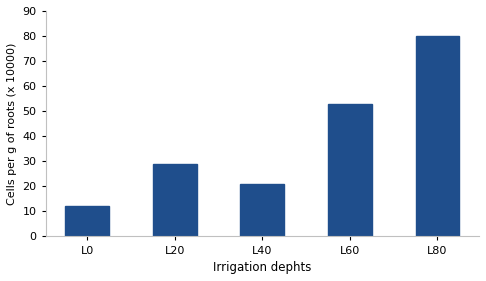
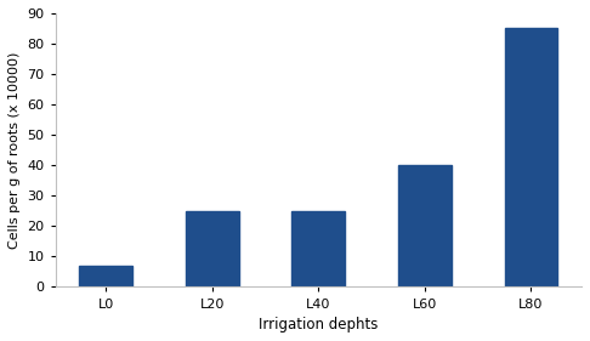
L0: 12 -> 7
L20: 29 -> 25
L40: 21 -> 25
L60: 53 -> 40
L80: 80 -> 85
